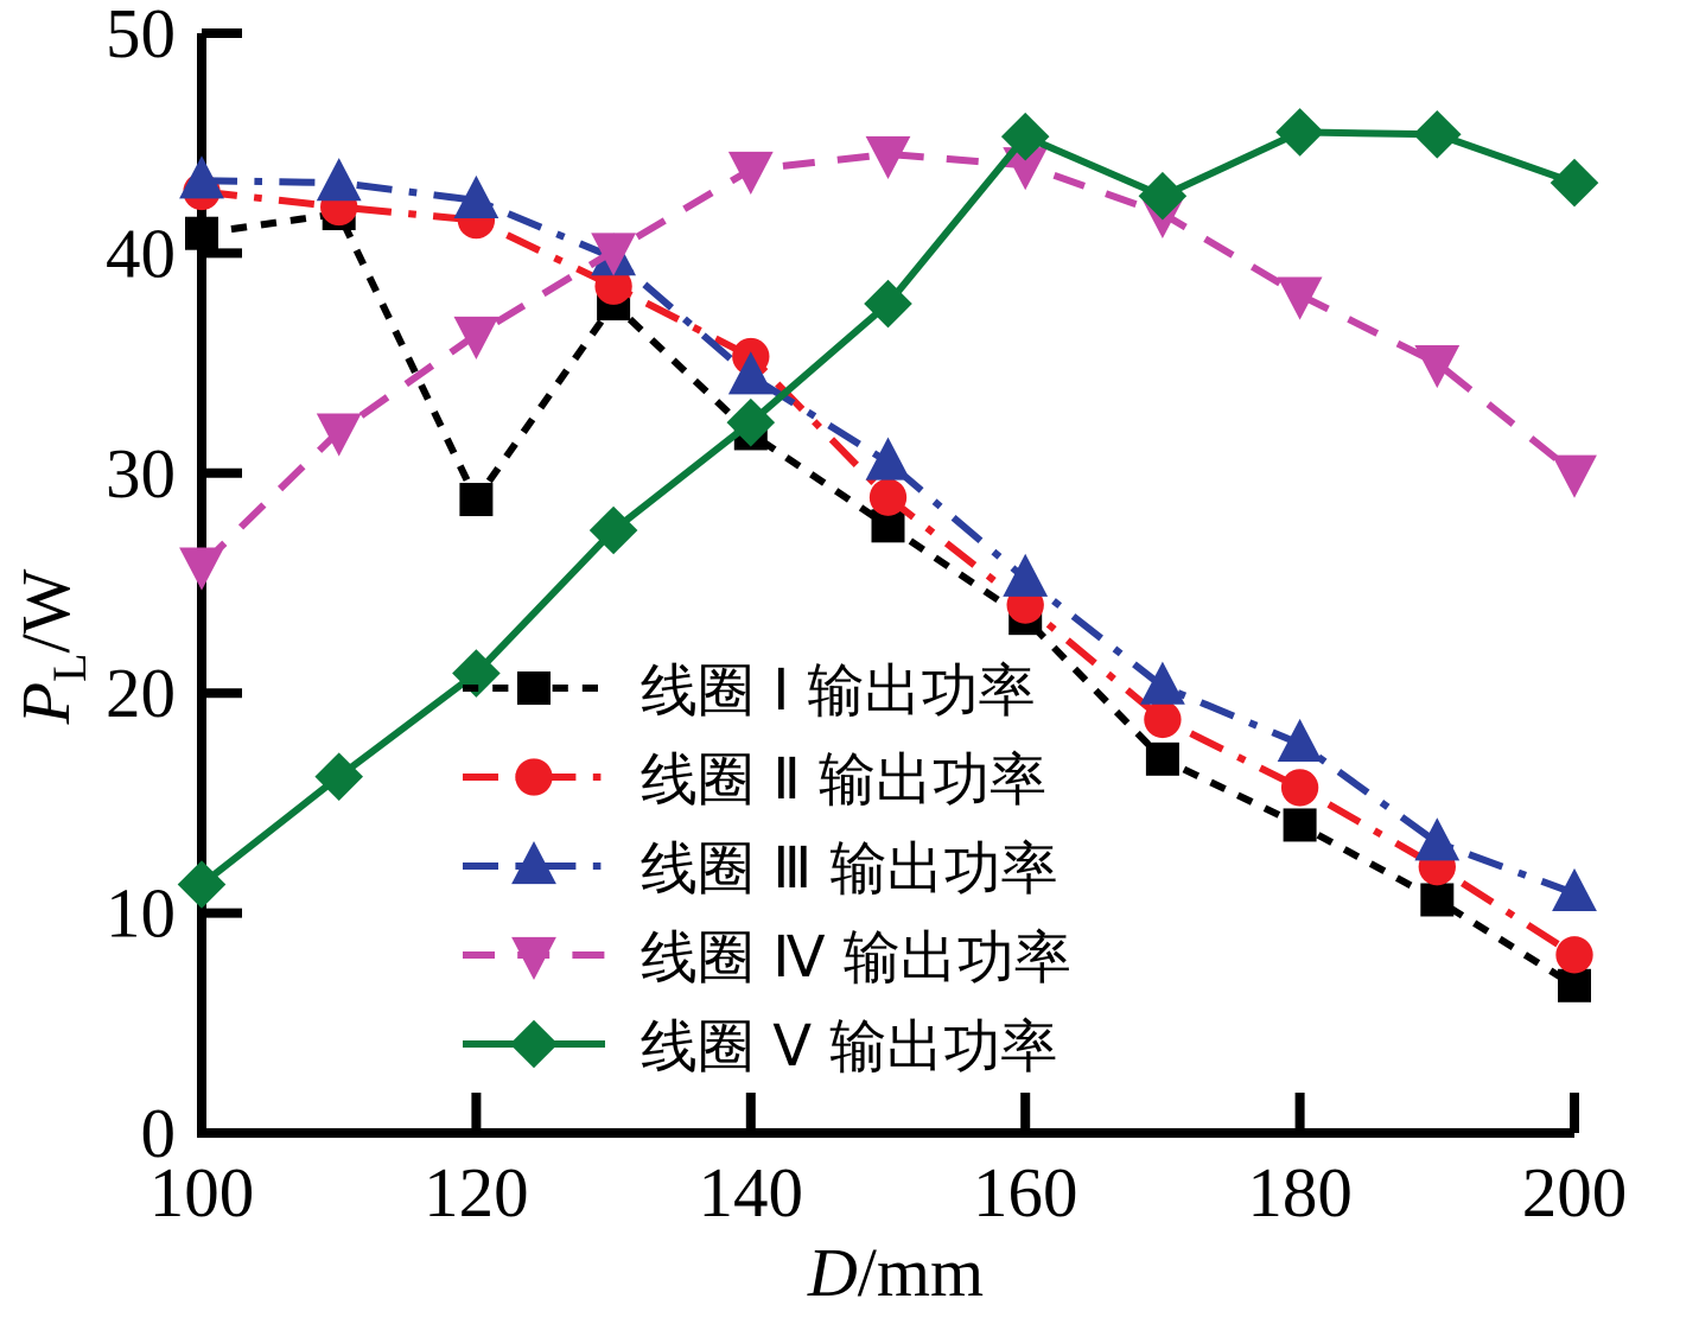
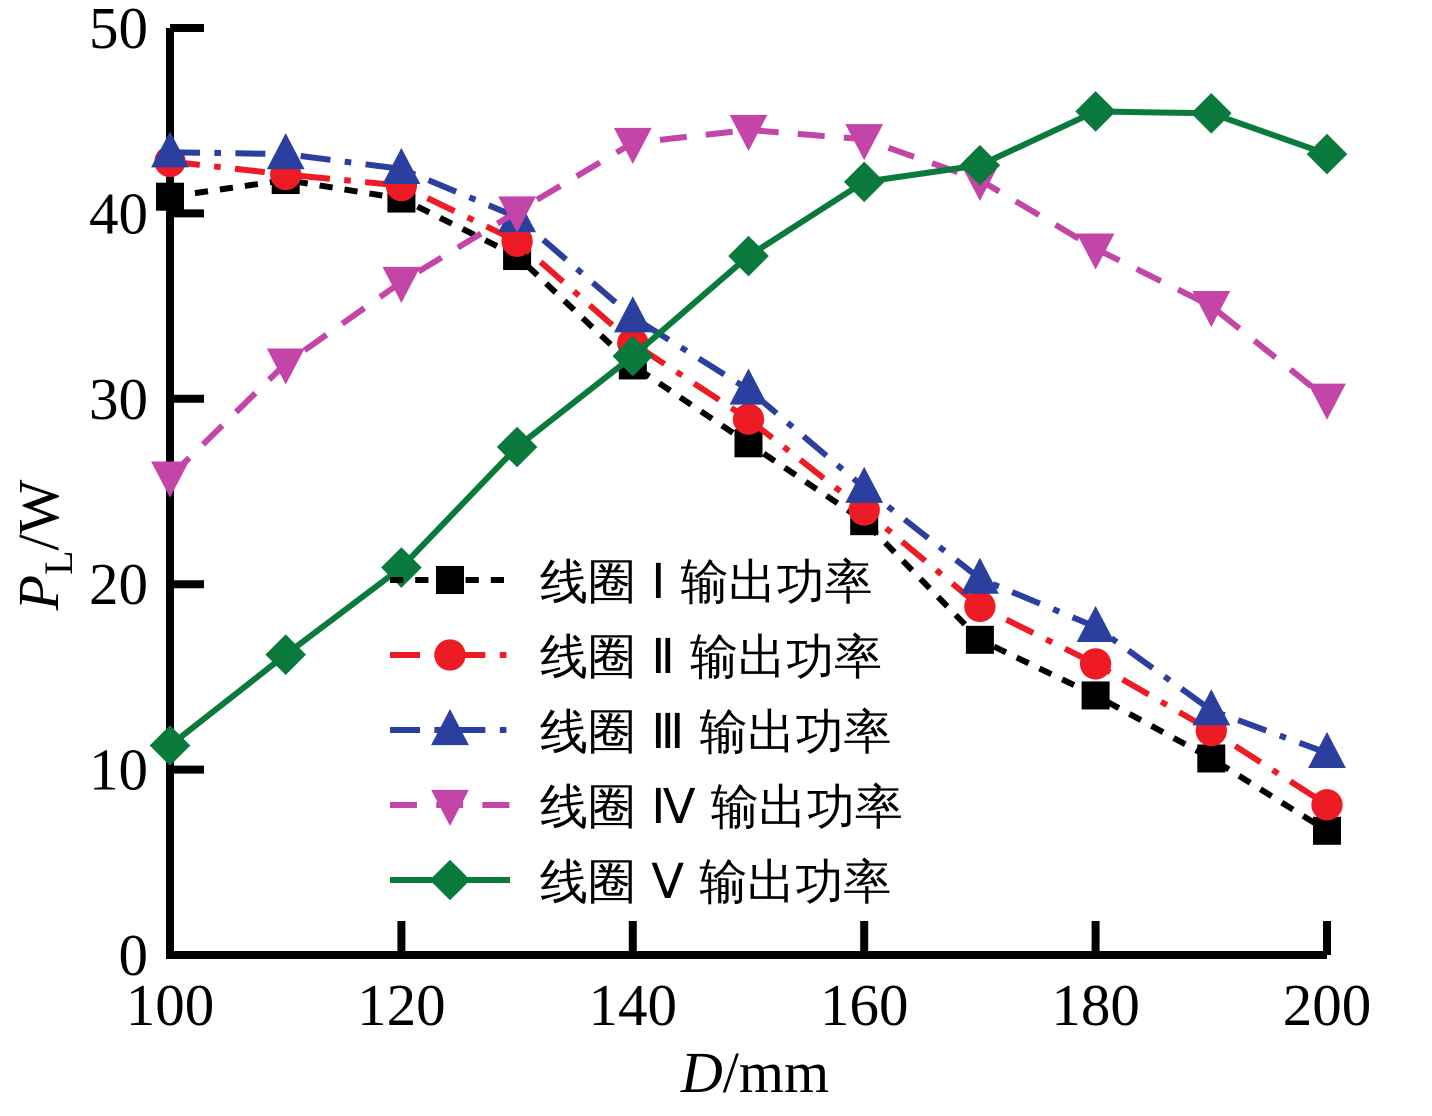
线圈 Ⅰ 输出功率/120: 28.8 -> 40.8
线圈 Ⅱ 输出功率/140: 35.3 -> 33.0
线圈 Ⅴ 输出功率/160: 45.3 -> 41.7
